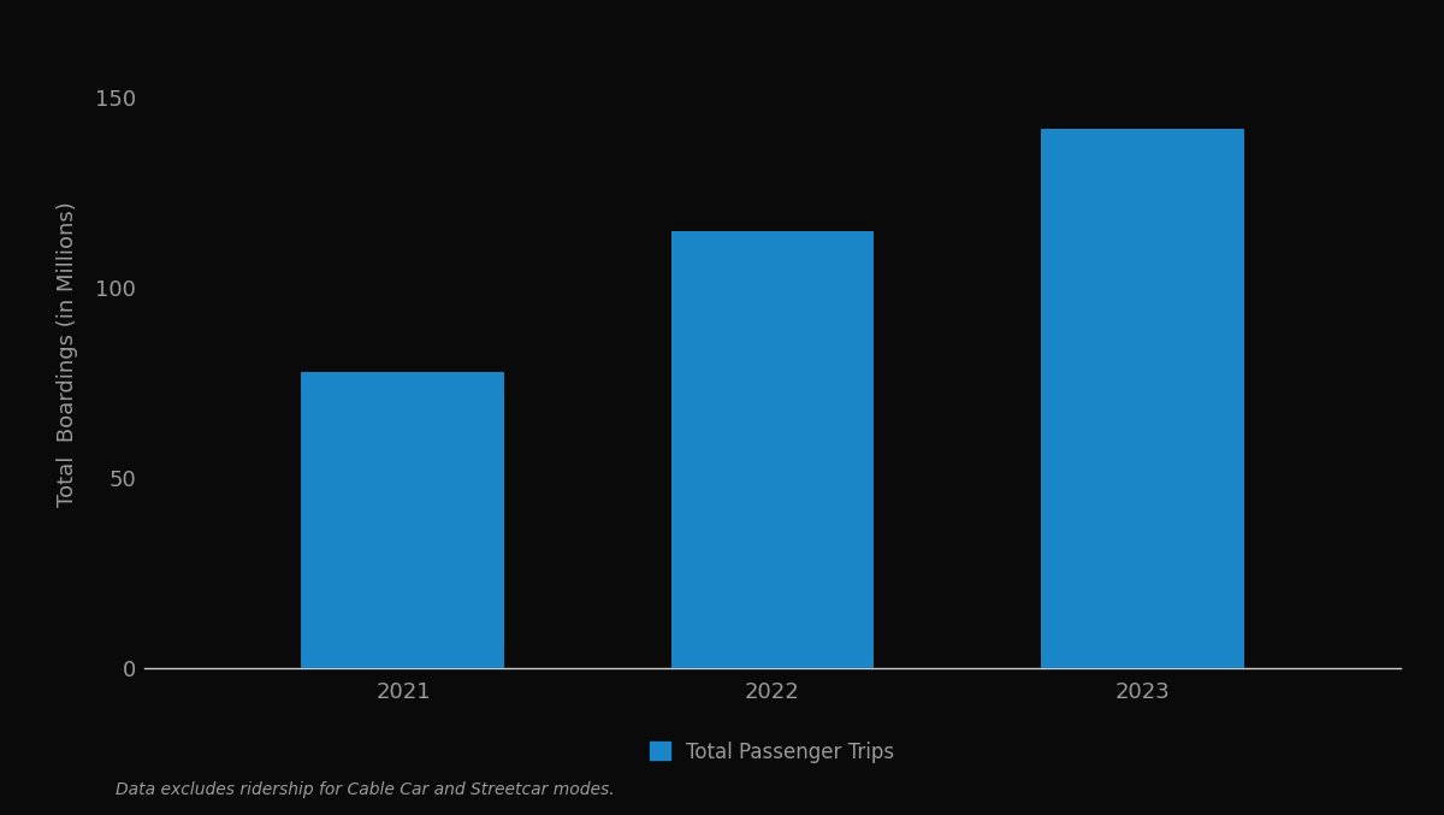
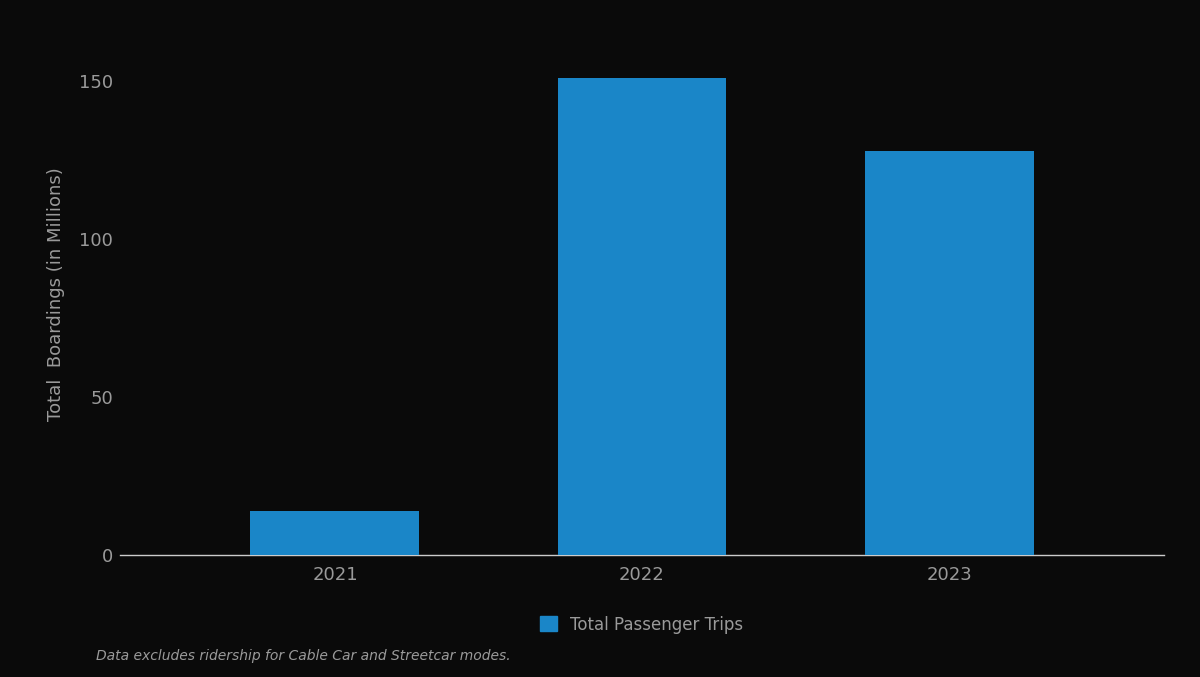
2021: 78 -> 14
2022: 115 -> 151
2023: 142 -> 128
